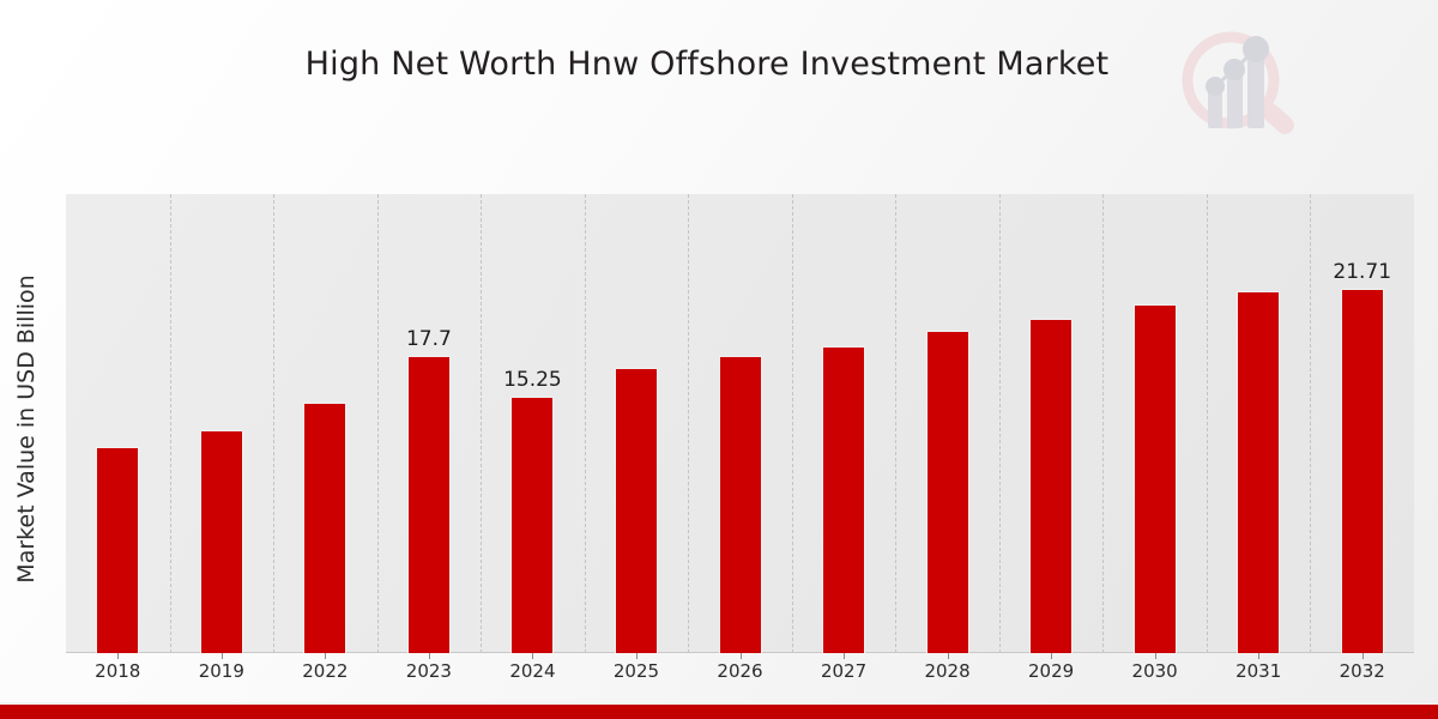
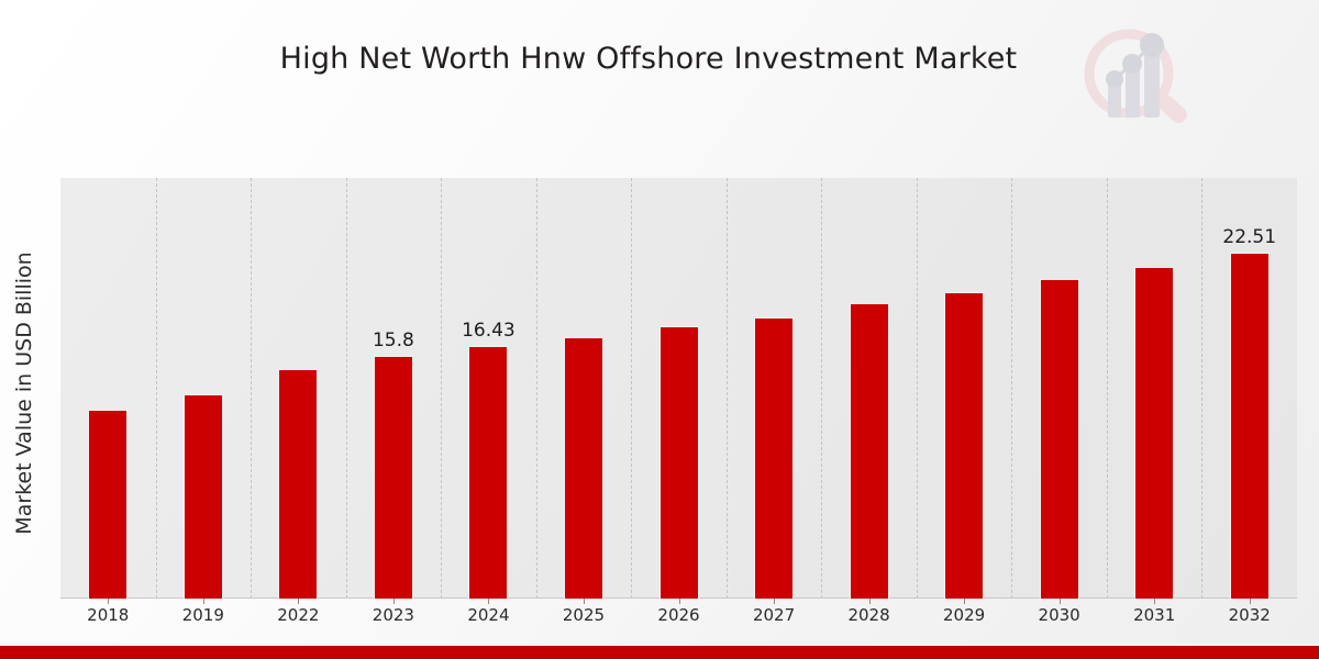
2023: 17.7 -> 15.8
2024: 15.25 -> 16.43
2032: 21.71 -> 22.51
